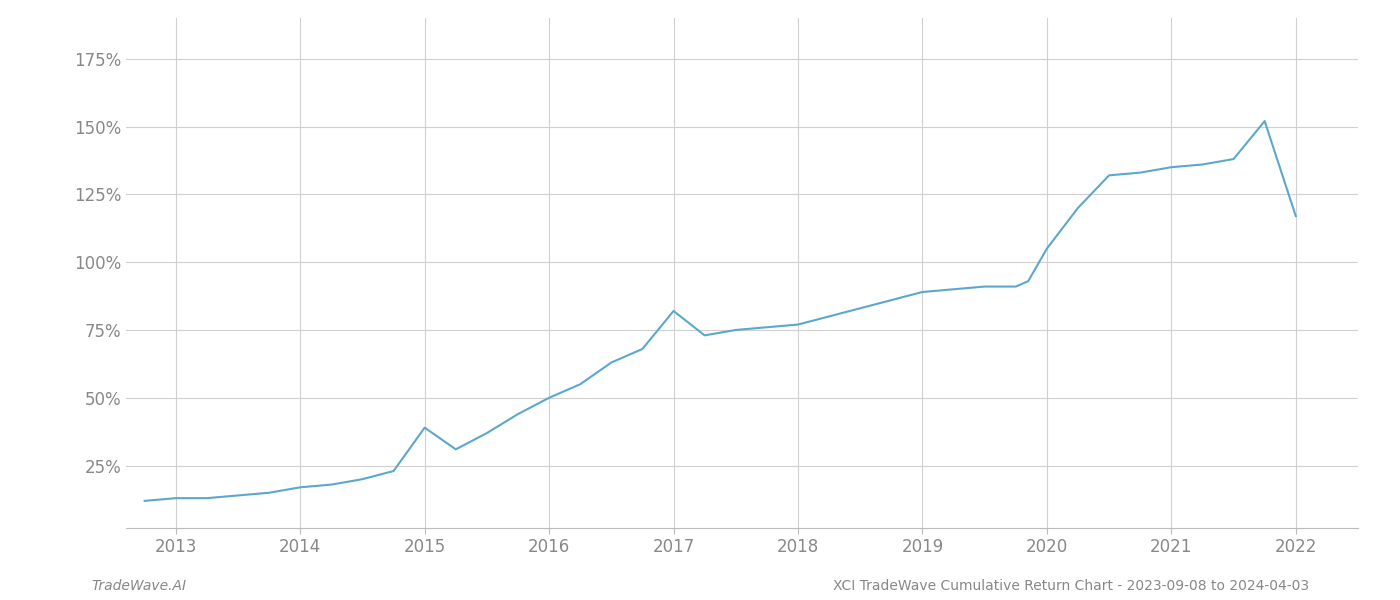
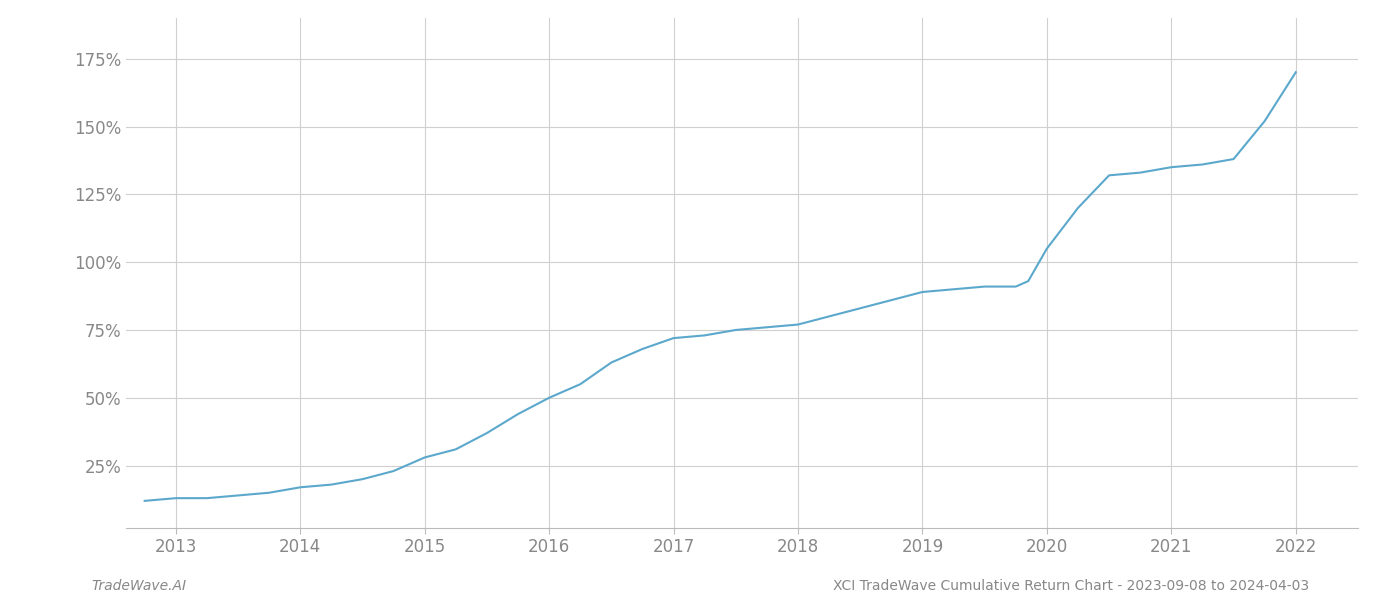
2015: 39% -> 28%
2017: 82% -> 72%
2022: 117% -> 170%
